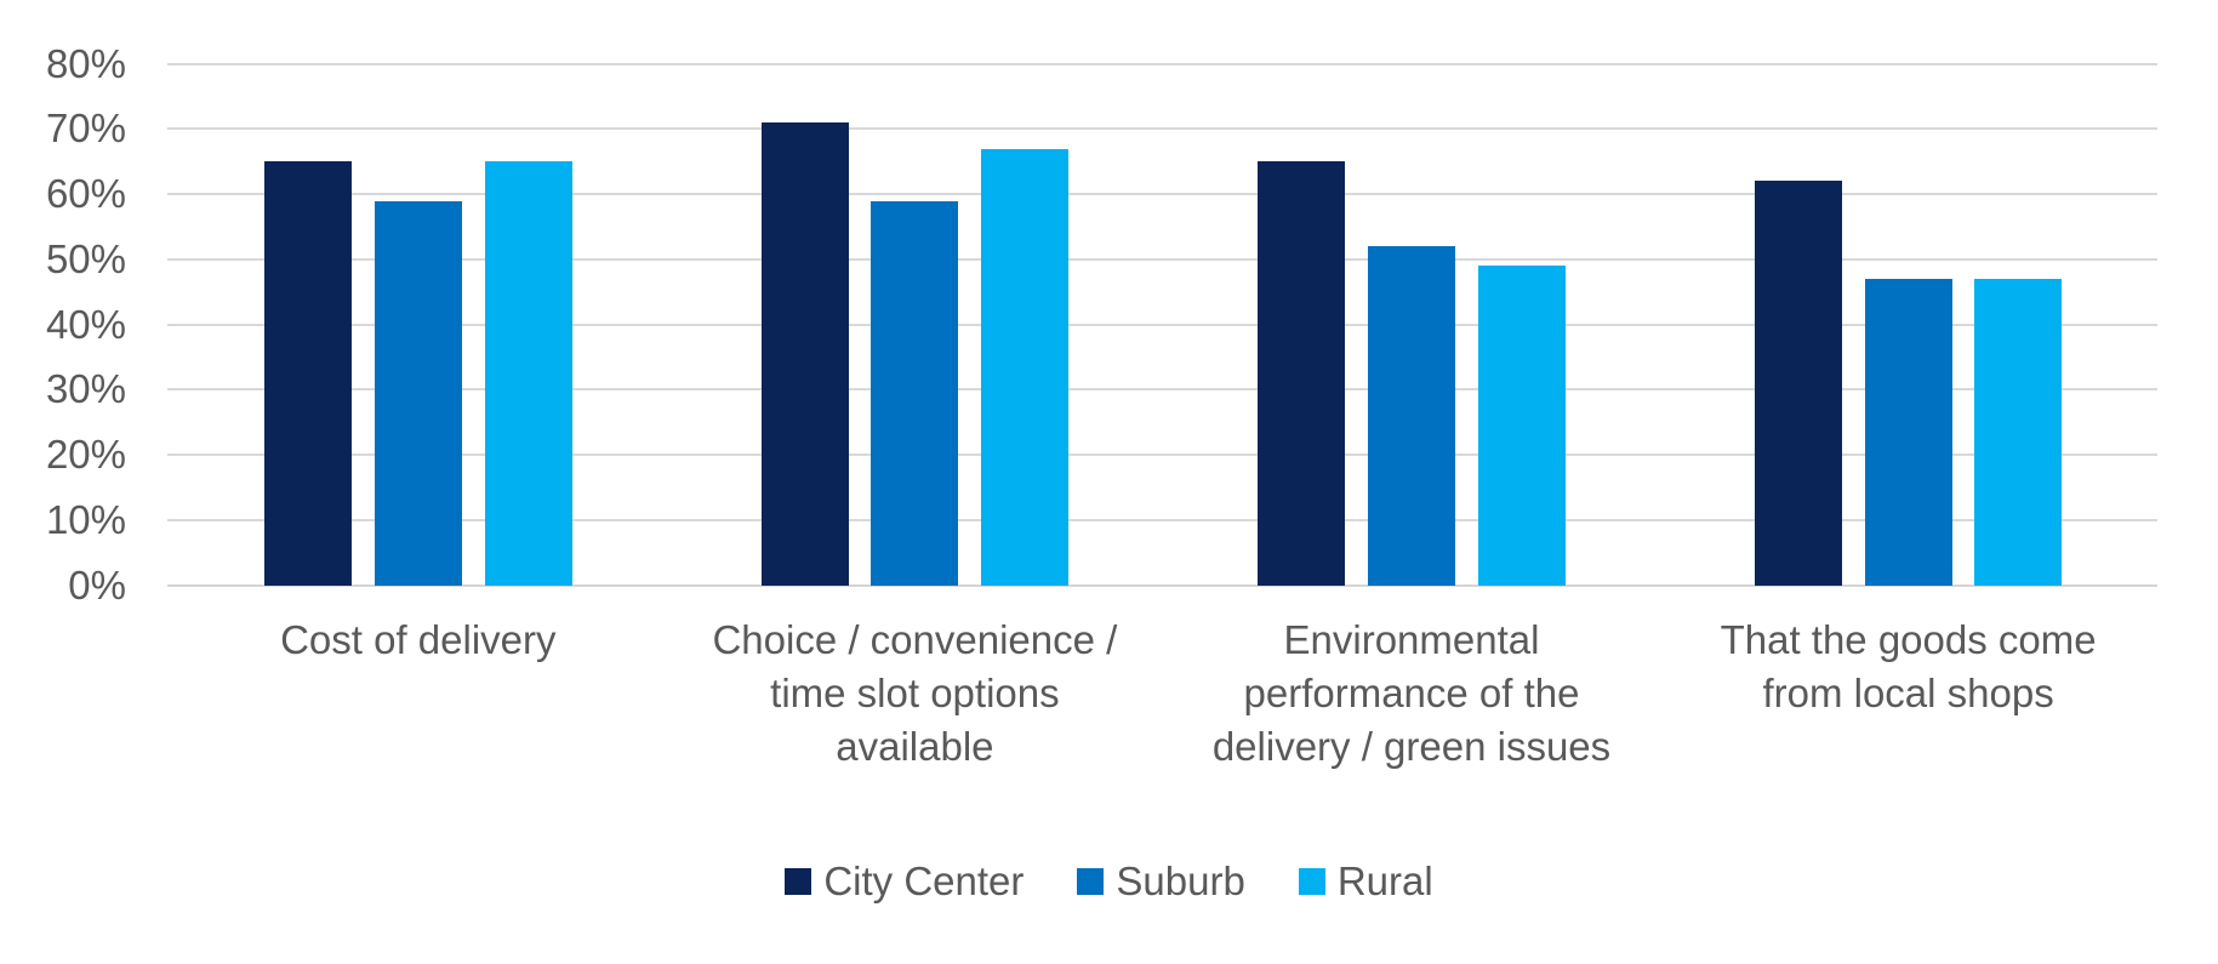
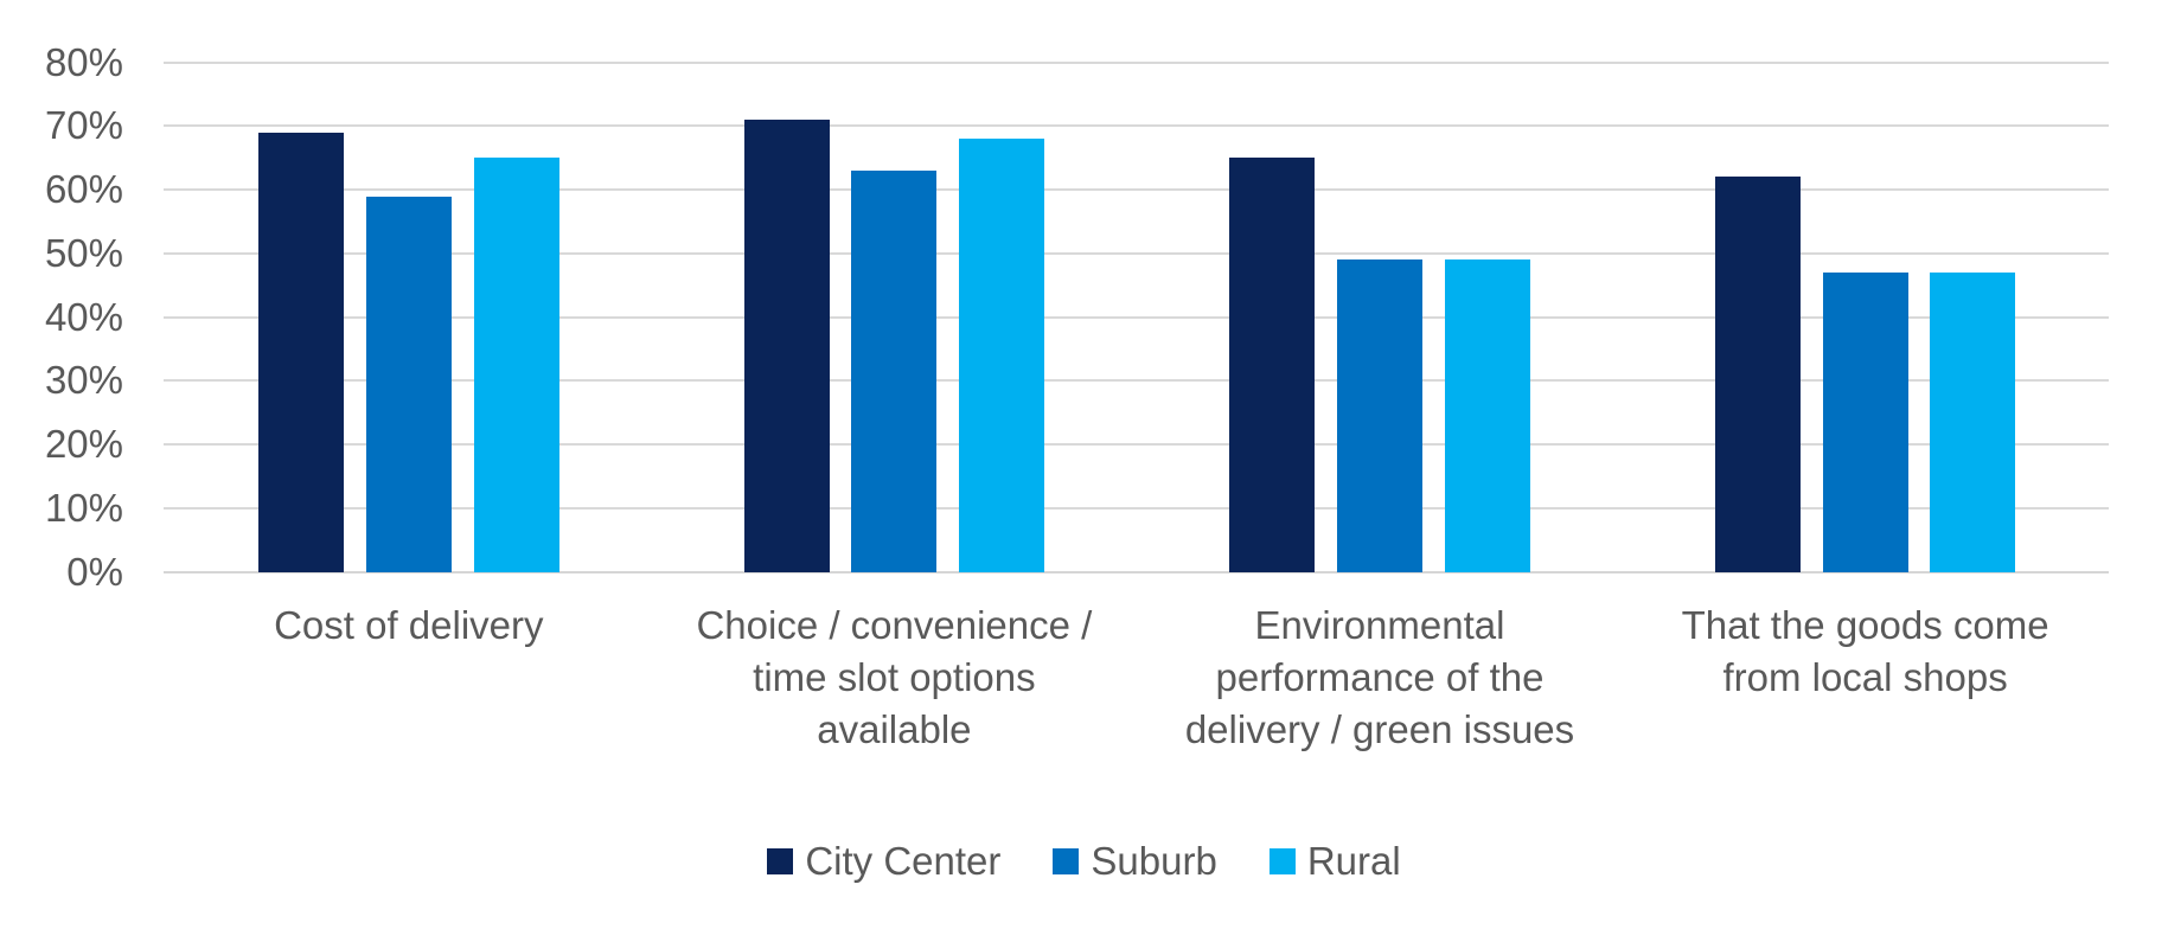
City Center/Cost of delivery: 65% -> 69%
Suburb/Choice / convenience / time slot options available: 59% -> 63%
Rural/Choice / convenience / time slot options available: 67% -> 68%
Suburb/Environmental performance of the delivery / green issues: 52% -> 49%
